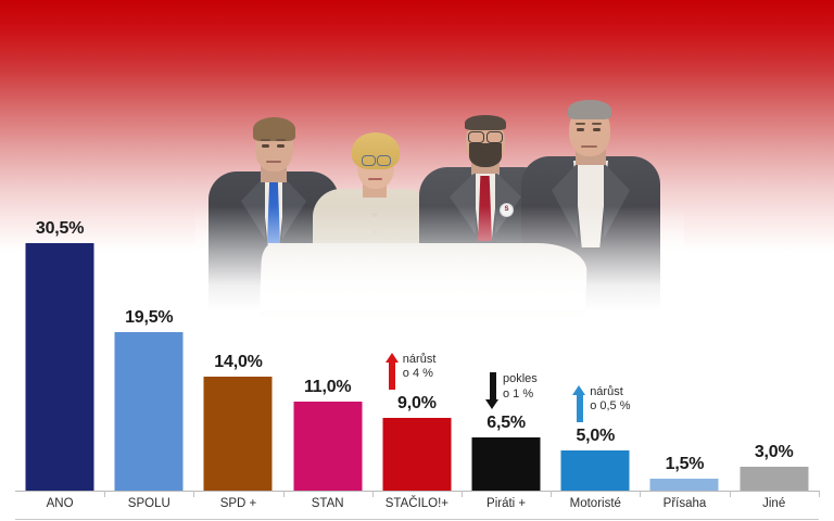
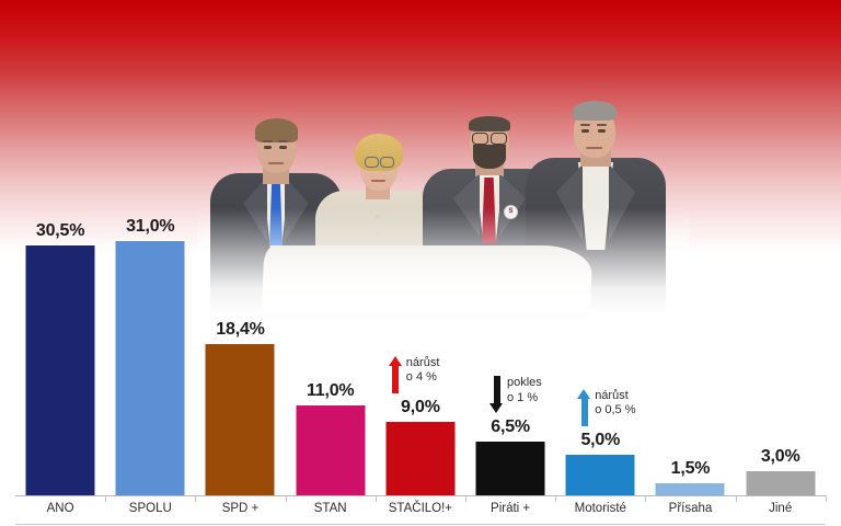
SPOLU: 19,5% -> 31,0%
SPD +: 14,0% -> 18,4%
